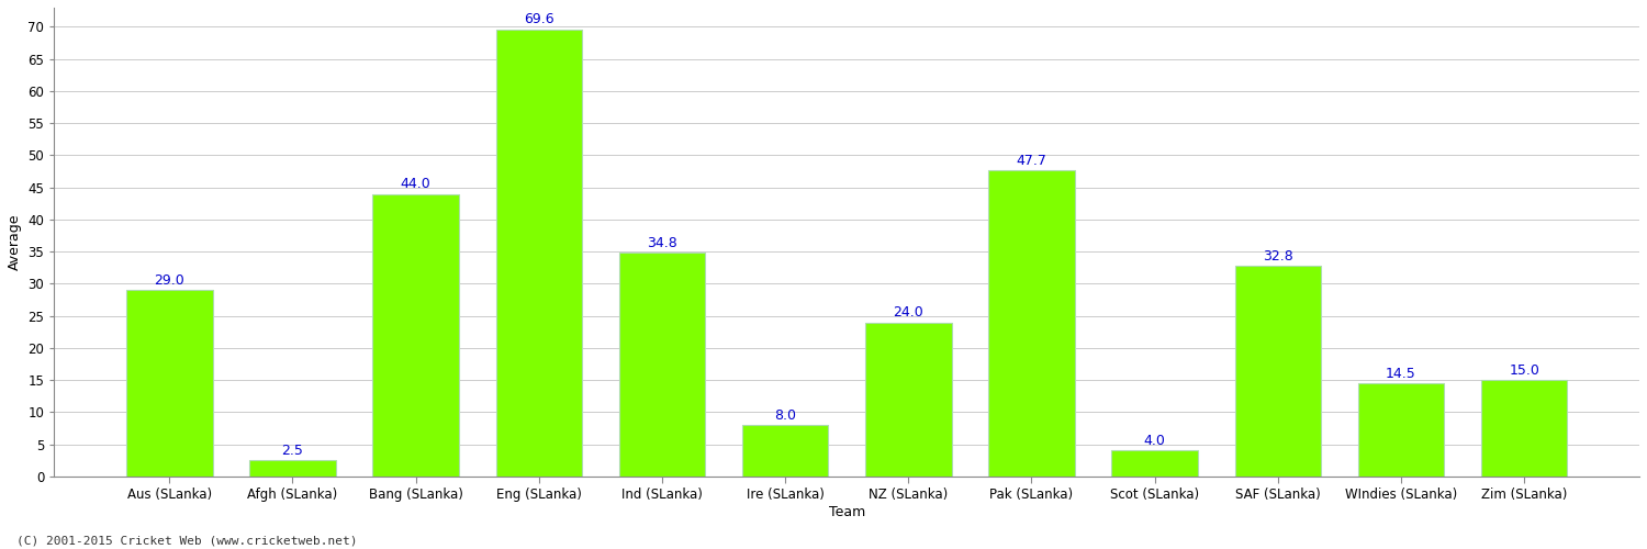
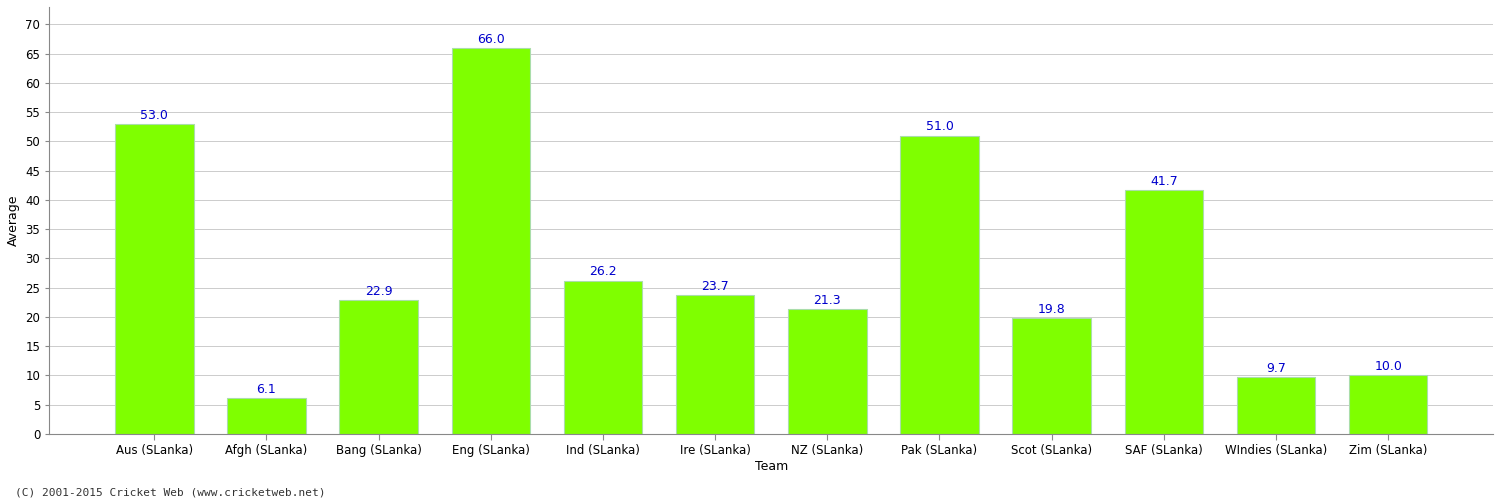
Aus (SLanka): 29.0 -> 53.0
Afgh (SLanka): 2.5 -> 6.1
Bang (SLanka): 44.0 -> 22.9
Eng (SLanka): 69.6 -> 66.0
Ind (SLanka): 34.8 -> 26.2
Ire (SLanka): 8.0 -> 23.7
NZ (SLanka): 24.0 -> 21.3
Pak (SLanka): 47.7 -> 51.0
Scot (SLanka): 4.0 -> 19.8
SAF (SLanka): 32.8 -> 41.7
WIndies (SLanka): 14.5 -> 9.7
Zim (SLanka): 15.0 -> 10.0
